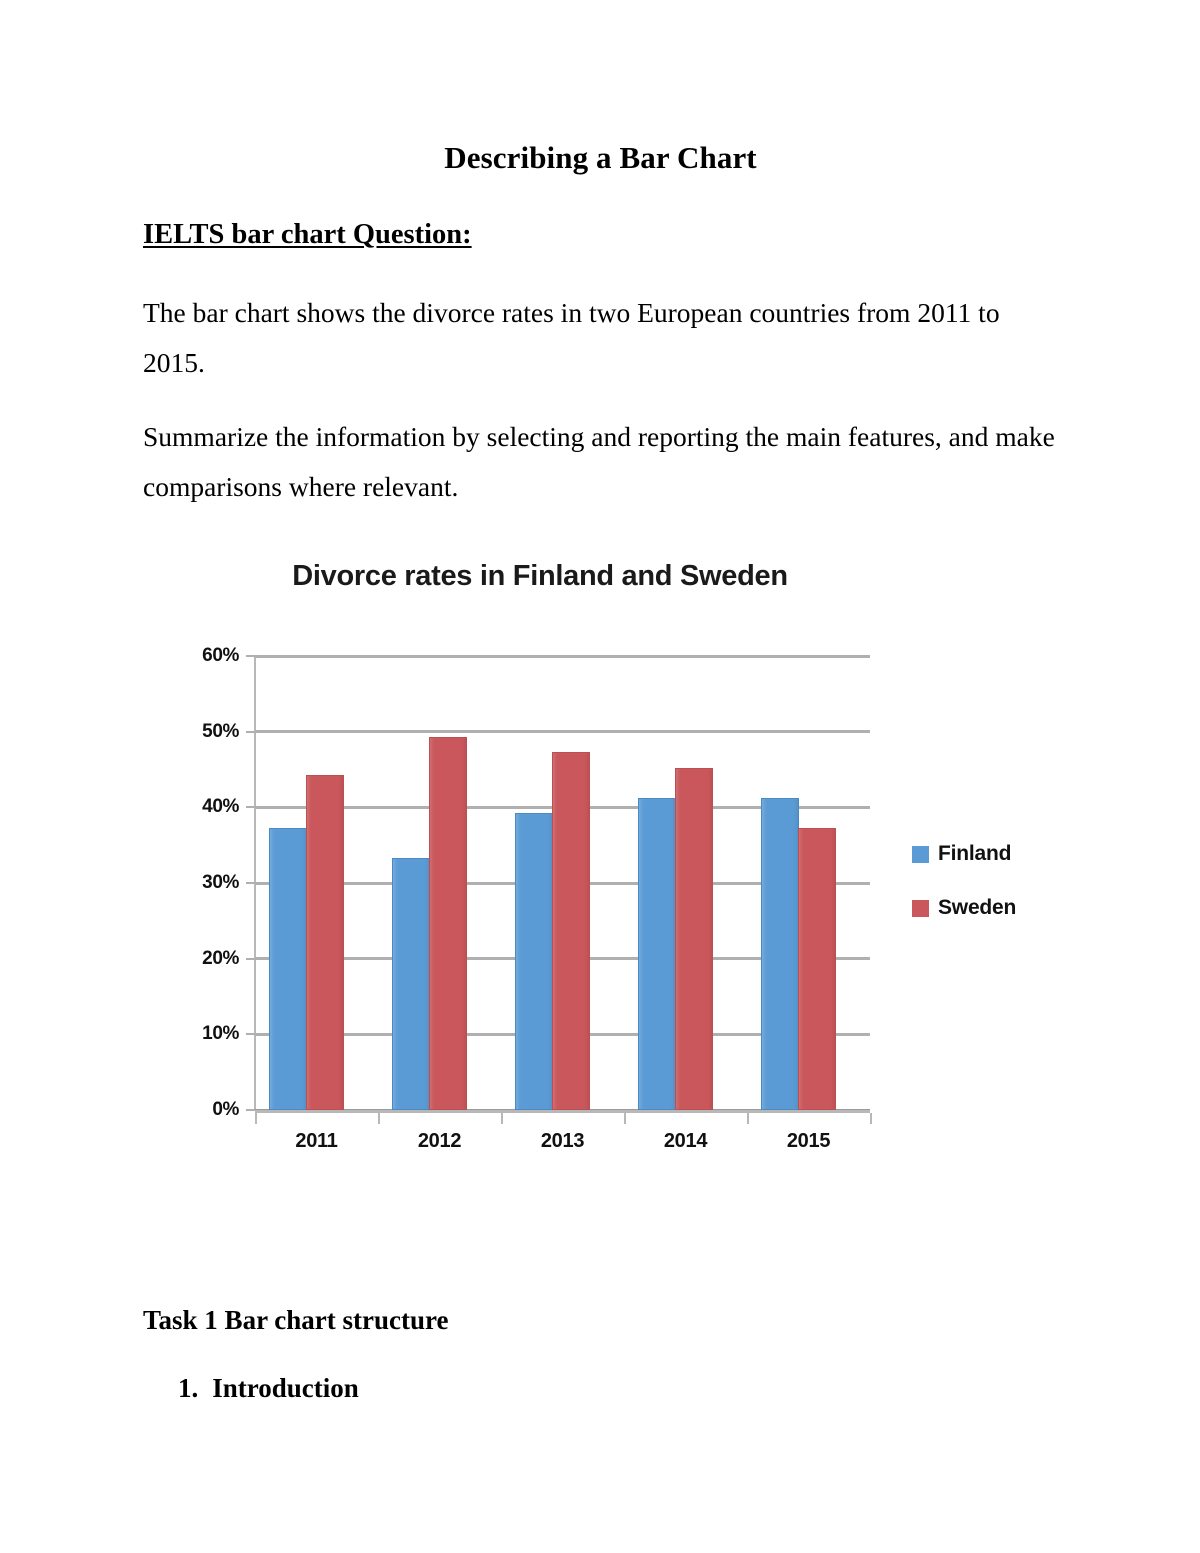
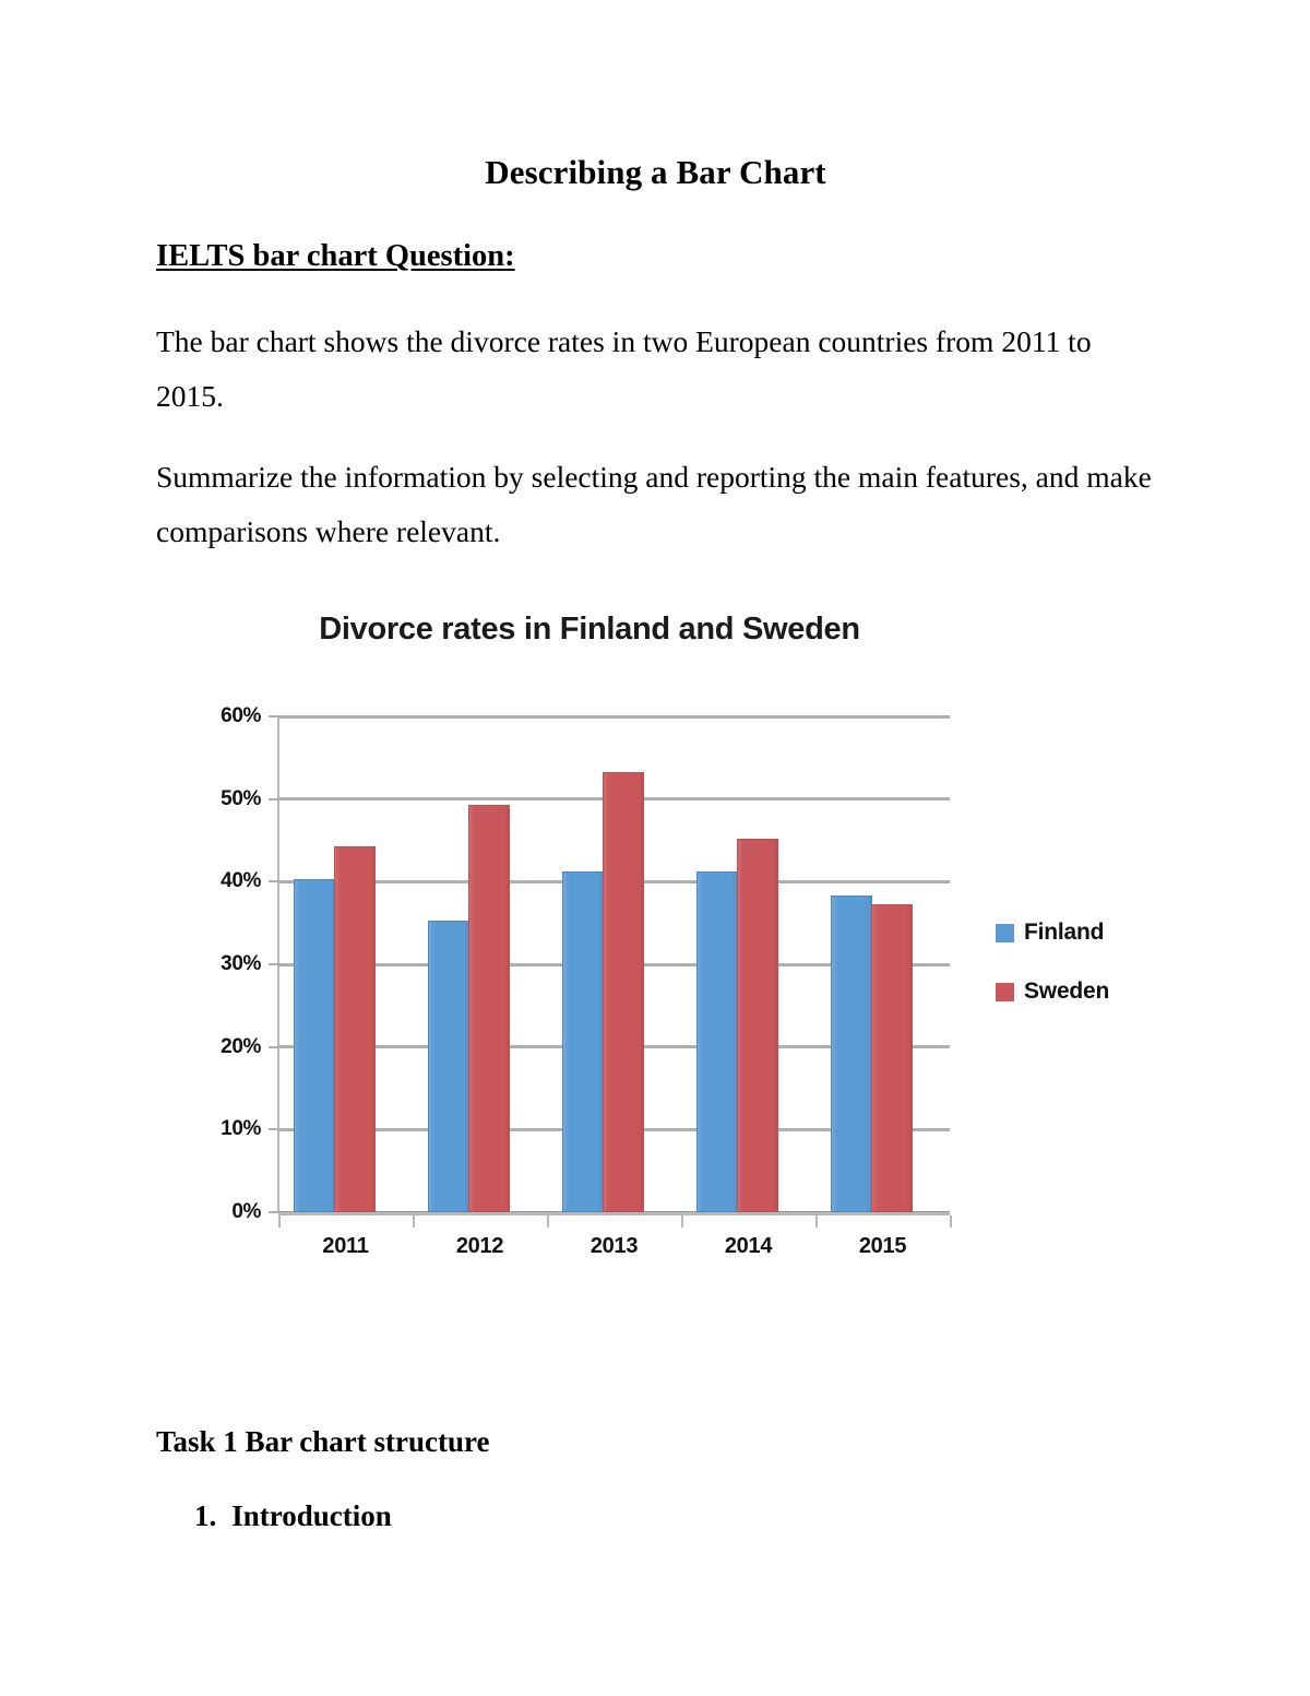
Finland/2011: 37% -> 40%
Finland/2012: 33% -> 35%
Finland/2013: 39% -> 41%
Sweden/2013: 47% -> 53%
Finland/2015: 41% -> 38%
